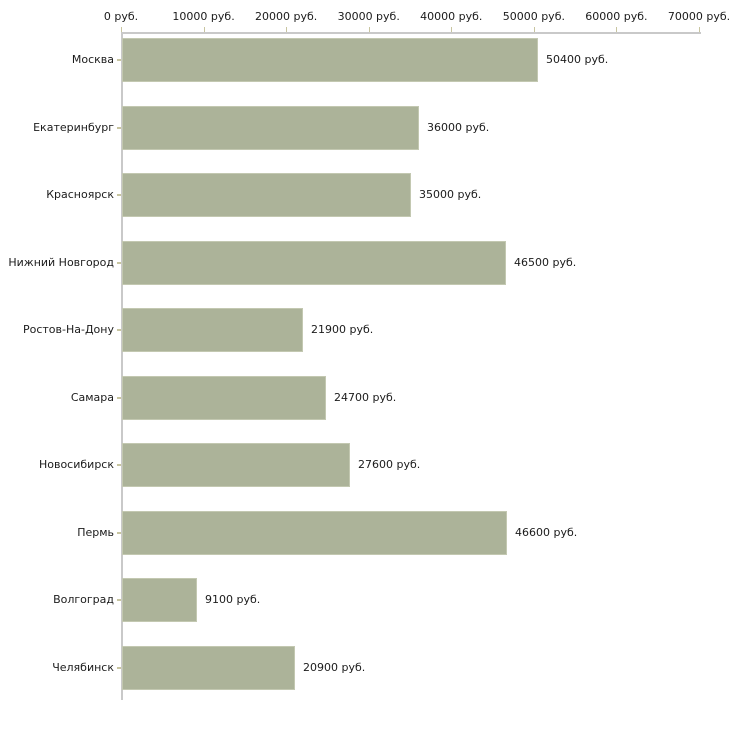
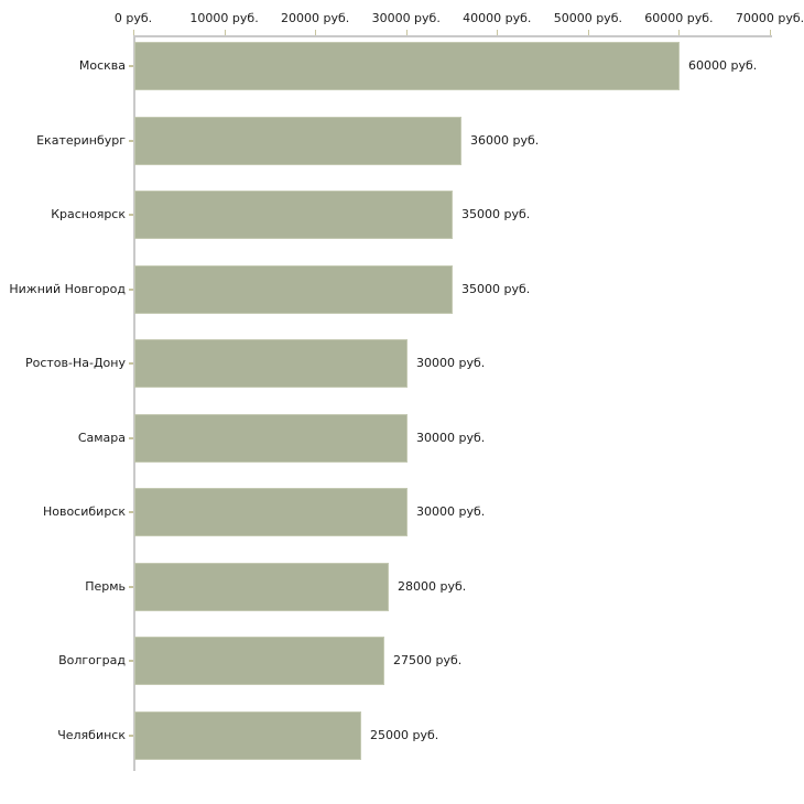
Москва: 50400 -> 60000
Нижний Новгород: 46500 -> 35000
Ростов-На-Дону: 21900 -> 30000
Самара: 24700 -> 30000
Новосибирск: 27600 -> 30000
Пермь: 46600 -> 28000
Волгоград: 9100 -> 27500
Челябинск: 20900 -> 25000
